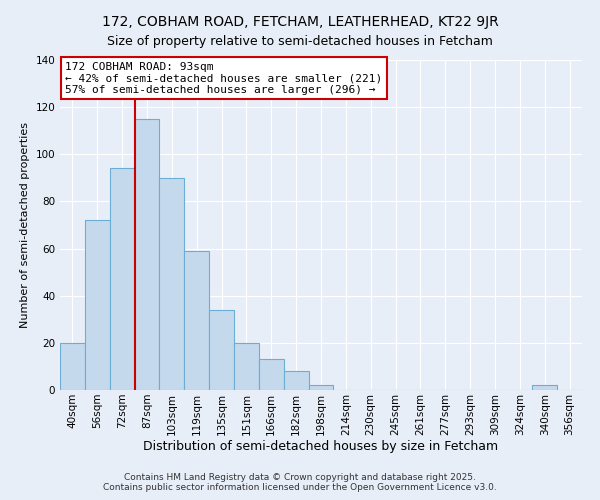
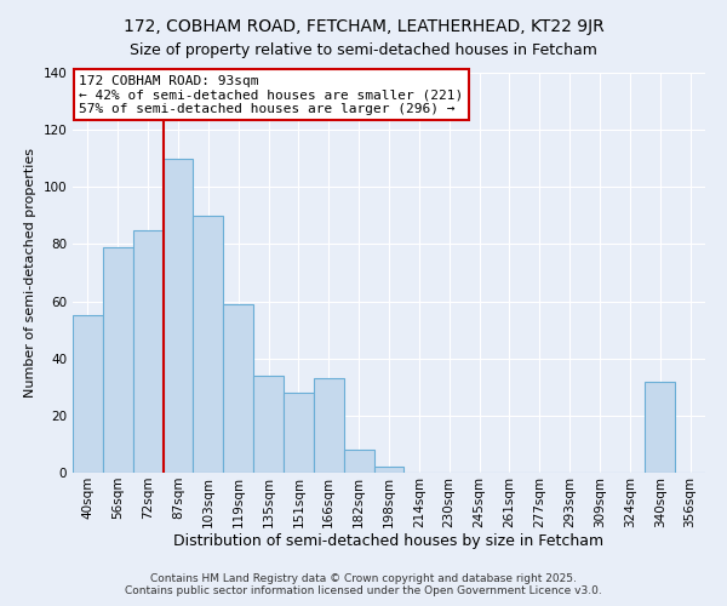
40sqm: 20 -> 55
56sqm: 72 -> 79
72sqm: 94 -> 85
87sqm: 115 -> 110
151sqm: 20 -> 28
166sqm: 13 -> 33
340sqm: 2 -> 32
